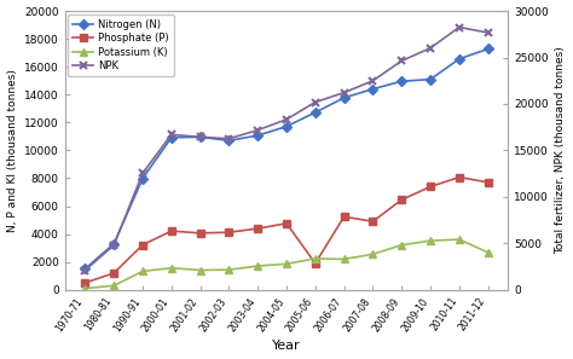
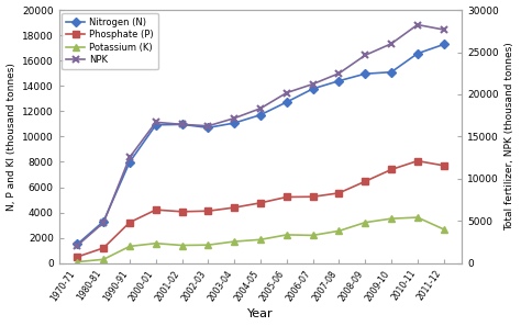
Phosphate (P)/2005-06: 1900 -> 5200
Phosphate (P)/2007-08: 4900 -> 5500
